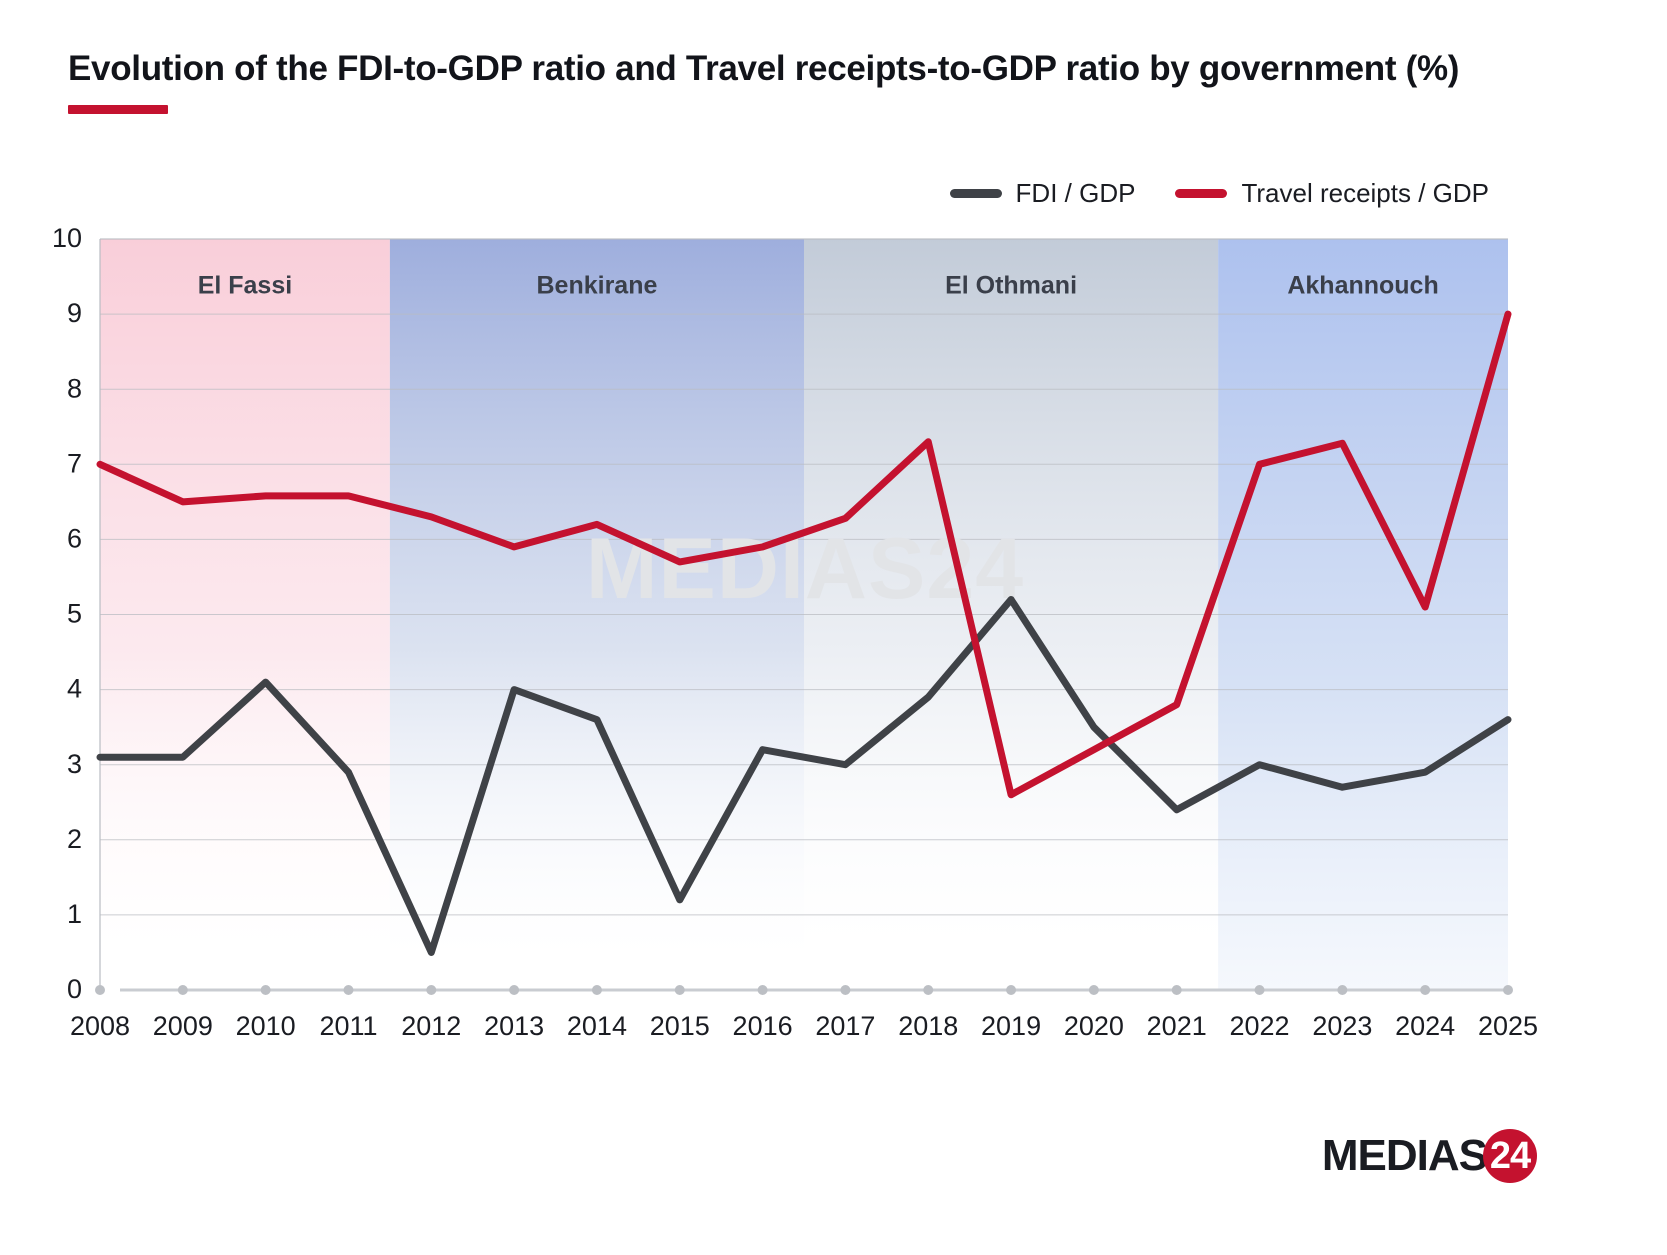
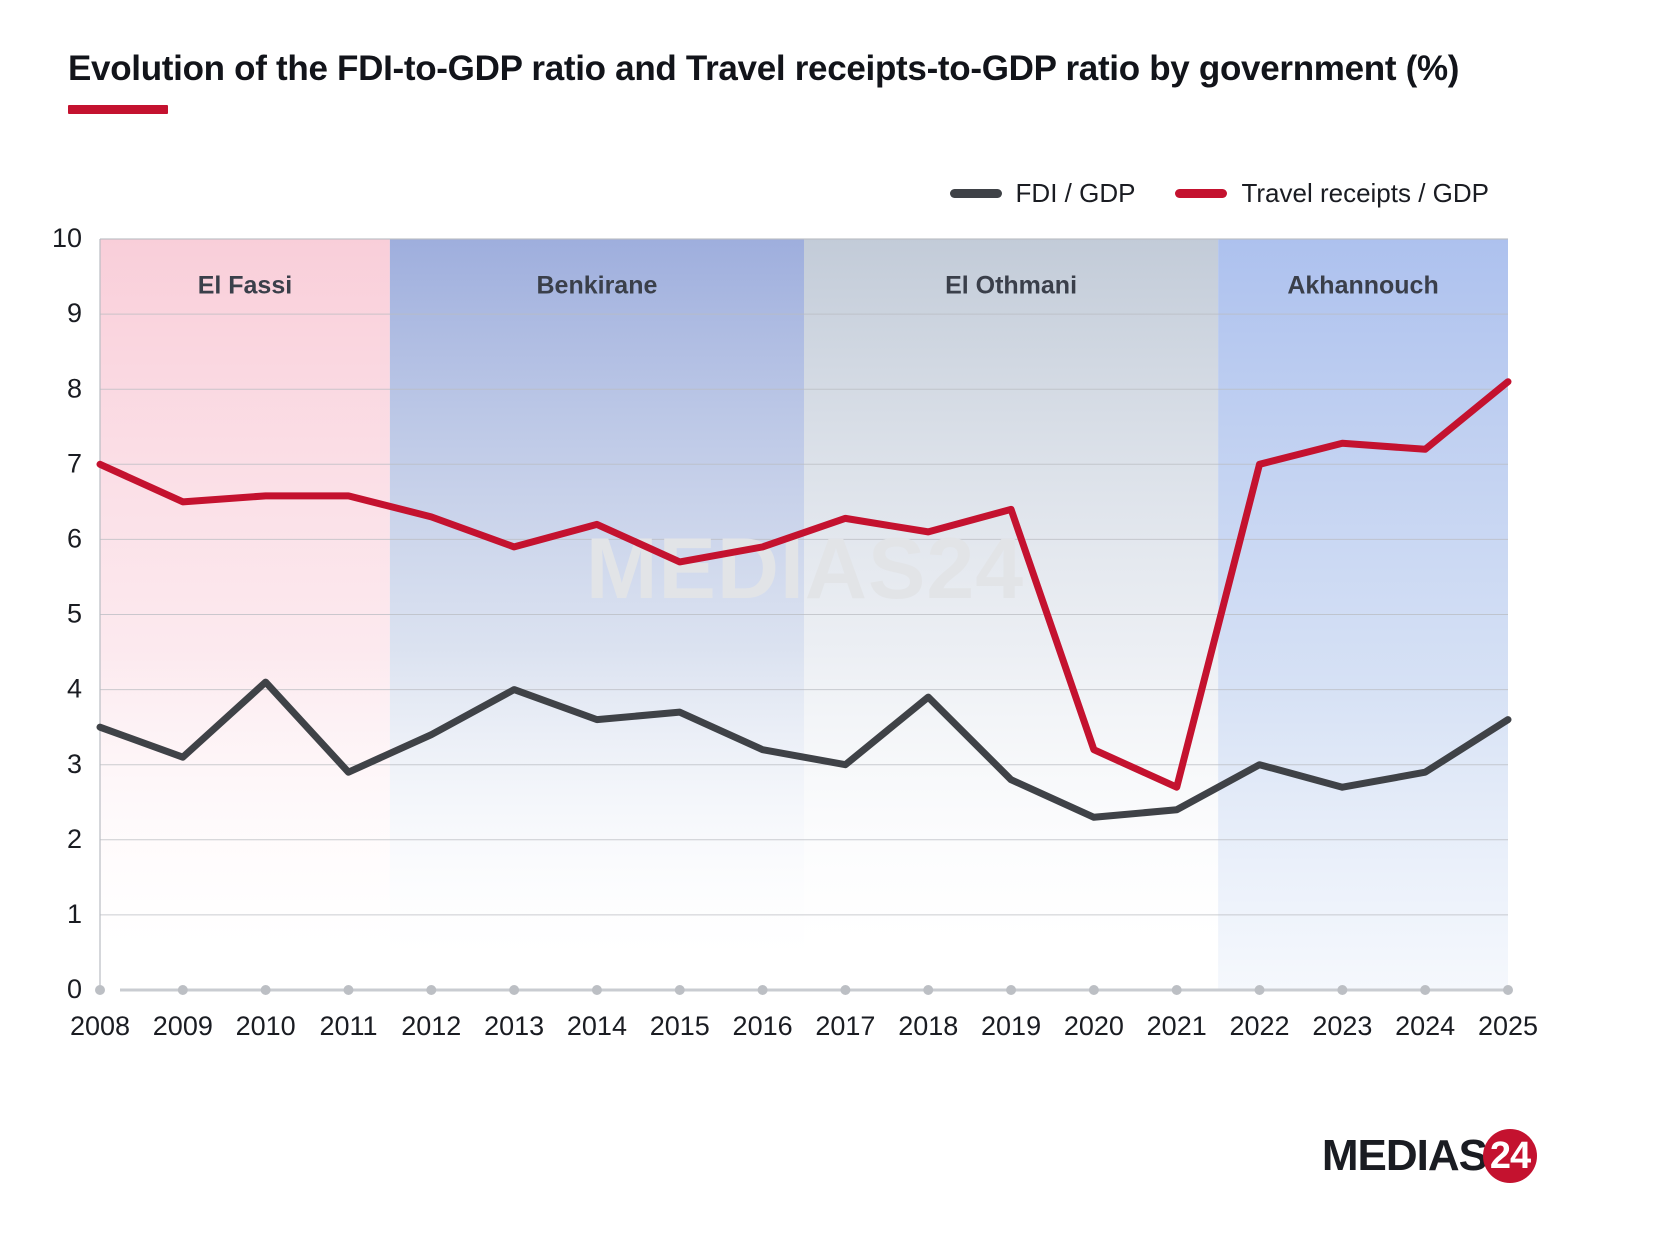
FDI / GDP/2008: 3.1 -> 3.5
FDI / GDP/2012: 0.5 -> 3.4
FDI / GDP/2015: 1.2 -> 3.7
Travel receipts / GDP/2018: 7.3 -> 6.1
FDI / GDP/2019: 5.2 -> 2.8
Travel receipts / GDP/2019: 2.6 -> 6.4
FDI / GDP/2020: 3.5 -> 2.3
Travel receipts / GDP/2021: 3.8 -> 2.7
Travel receipts / GDP/2024: 5.1 -> 7.2
Travel receipts / GDP/2025: 9.0 -> 8.1
